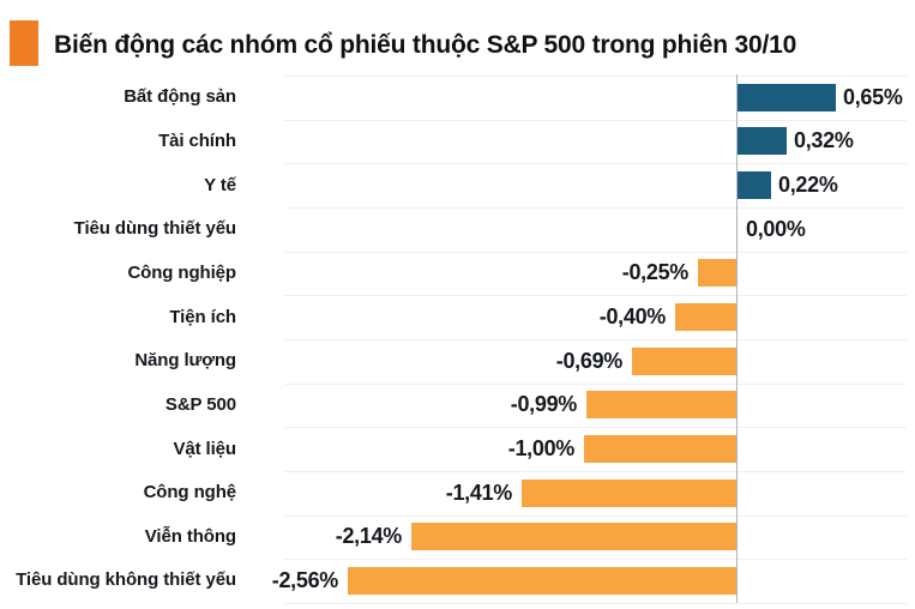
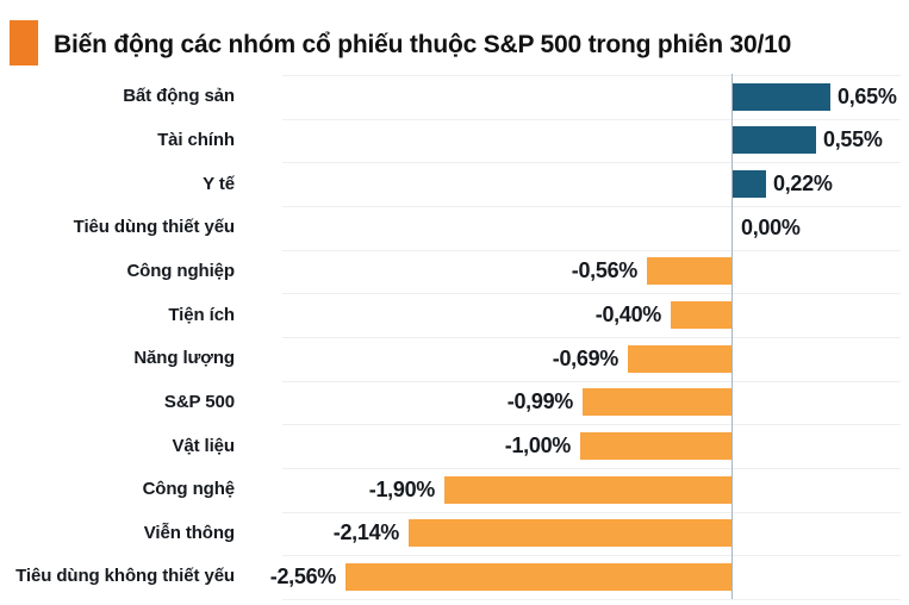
Tài chính: 0,32% -> 0,55%
Công nghiệp: -0,25% -> -0,56%
Công nghệ: -1,41% -> -1,90%
